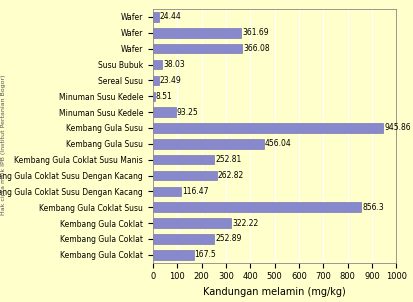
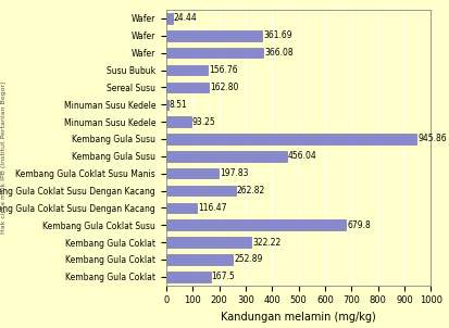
Susu Bubuk: 38.03 -> 156.76
Sereal Susu: 23.49 -> 162.80
Kembang Gula Coklat Susu Manis: 252.81 -> 197.83
Kembang Gula Coklat Susu: 856.3 -> 679.8
